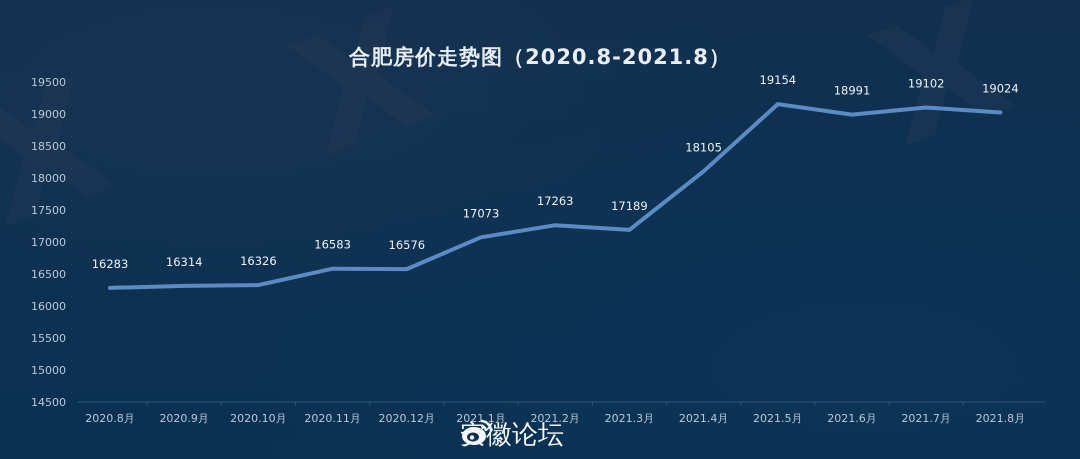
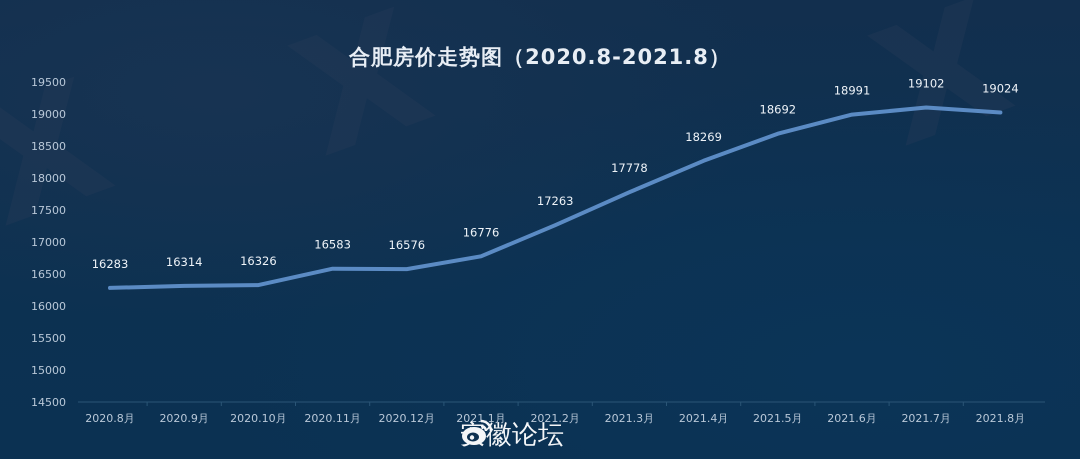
2021.1月: 17073 -> 16776
2021.3月: 17189 -> 17778
2021.4月: 18105 -> 18269
2021.5月: 19154 -> 18692
